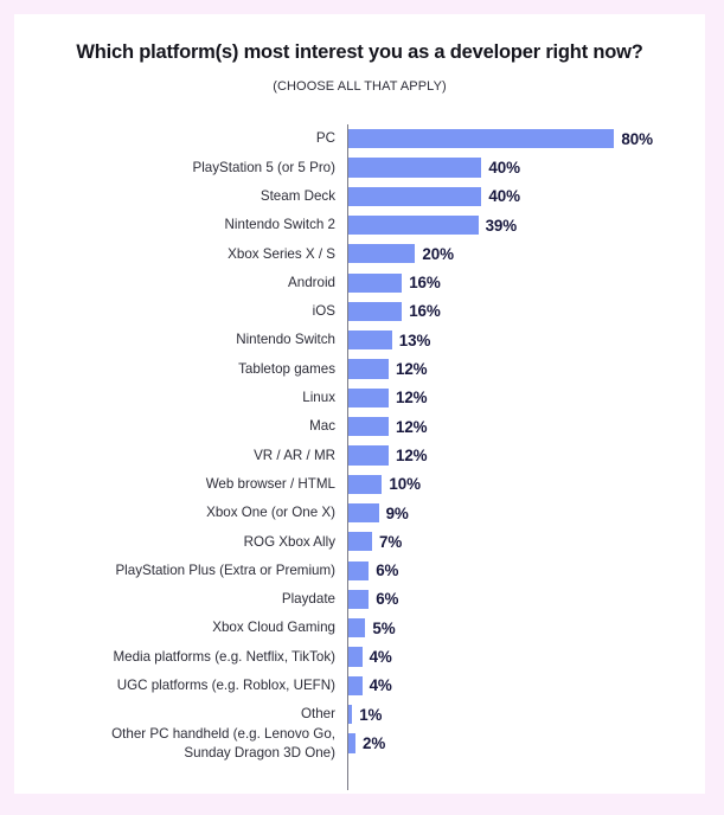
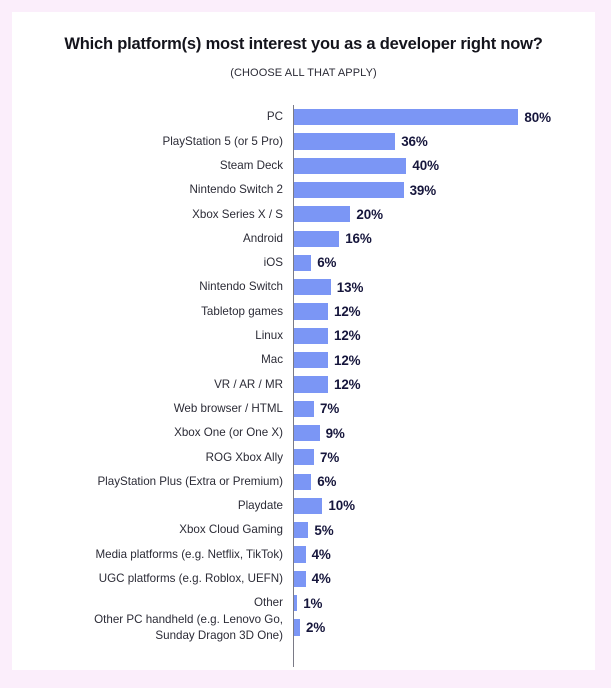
PlayStation 5 (or 5 Pro): 40% -> 36%
iOS: 16% -> 6%
Web browser / HTML: 10% -> 7%
Playdate: 6% -> 10%
